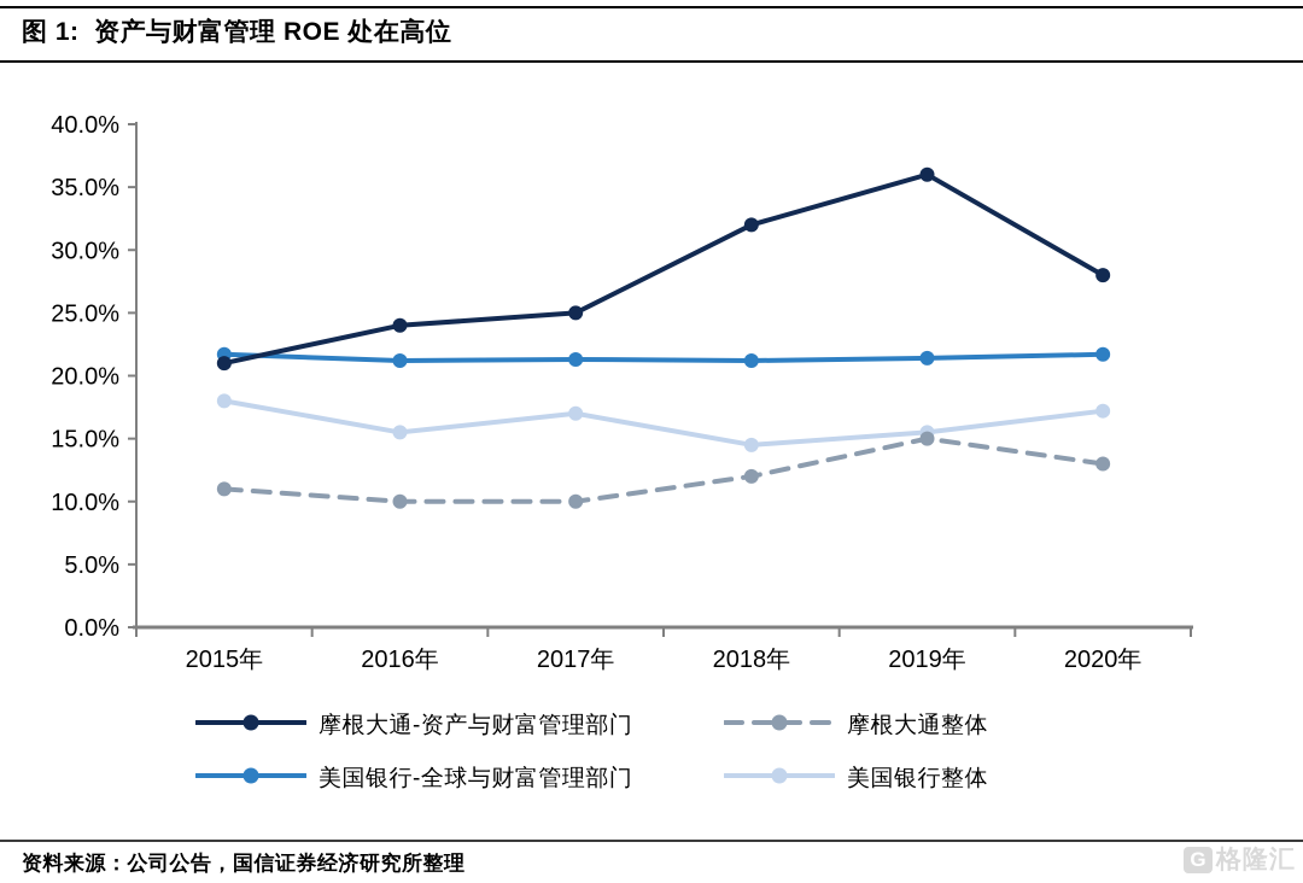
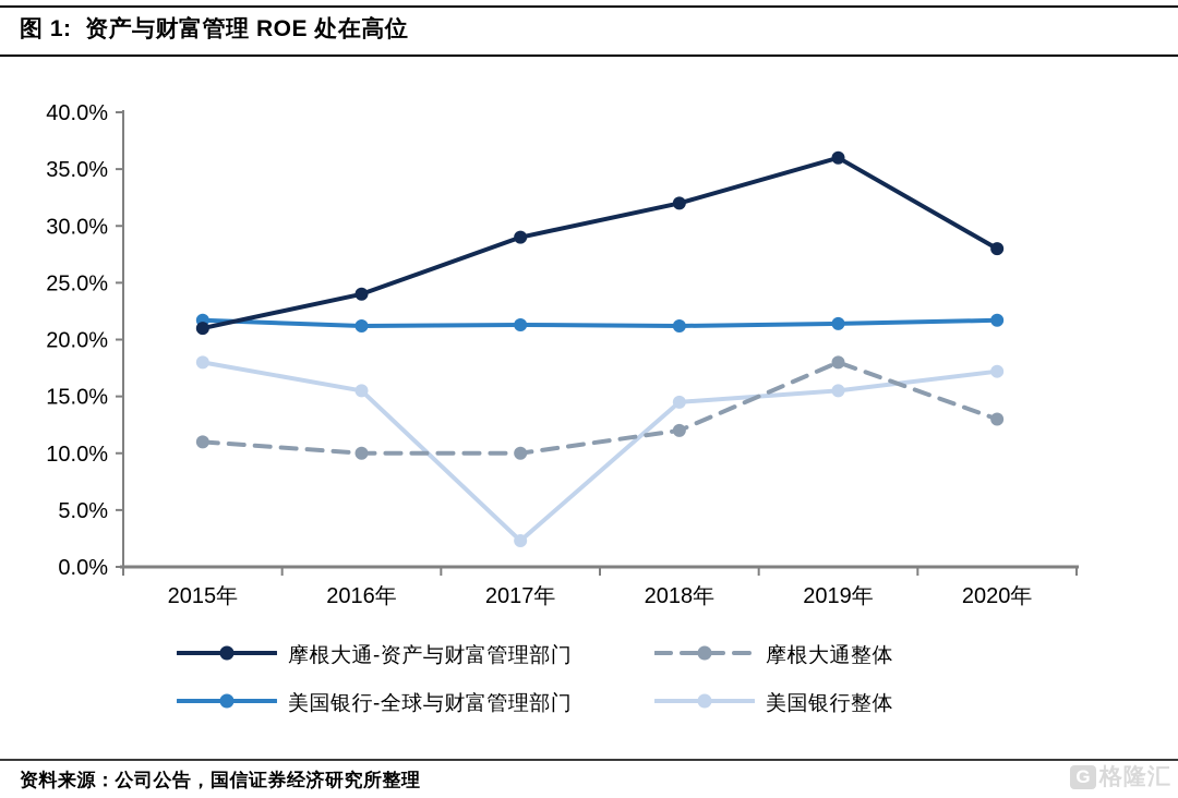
摩根大通-资产与财富管理部门/2017年: 25% -> 29%
美国银行整体/2017年: 17.0% -> 2.3%
摩根大通整体/2019年: 15% -> 18%
